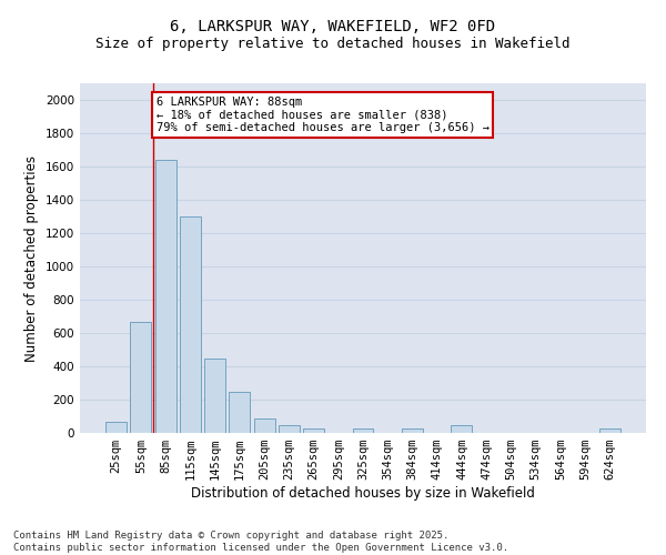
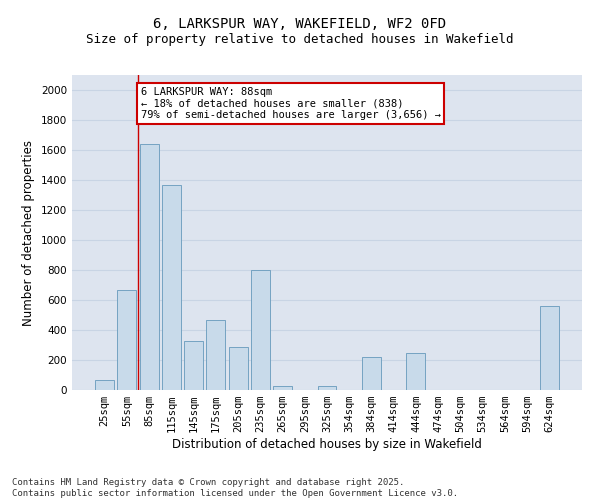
115sqm: 1300 -> 1370
145sqm: 450 -> 330
175sqm: 250 -> 470
205sqm: 90 -> 290
235sqm: 50 -> 800
384sqm: 30 -> 220
444sqm: 50 -> 250
624sqm: 30 -> 560
